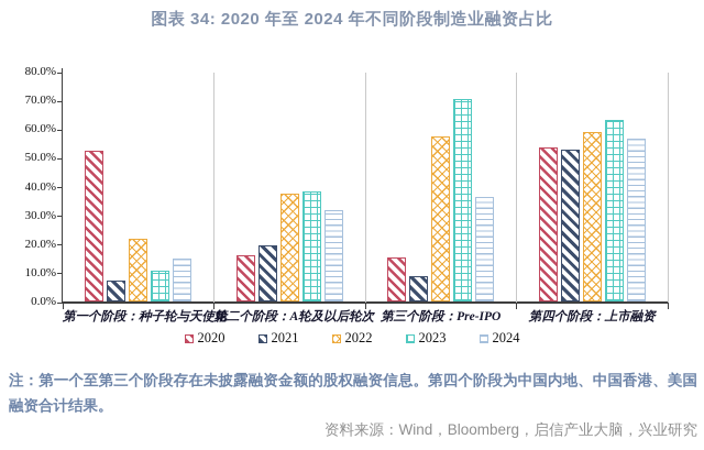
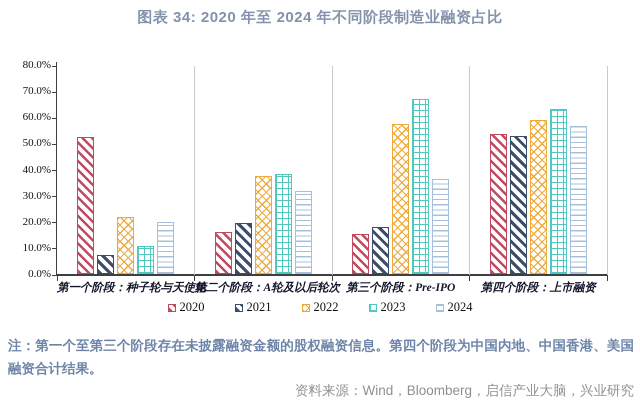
2024/第一个阶段：种子轮与天使轮: 15% -> 20%
2021/第三个阶段：Pre-IPO: 9% -> 18%
2023/第三个阶段：Pre-IPO: 70% -> 67%
